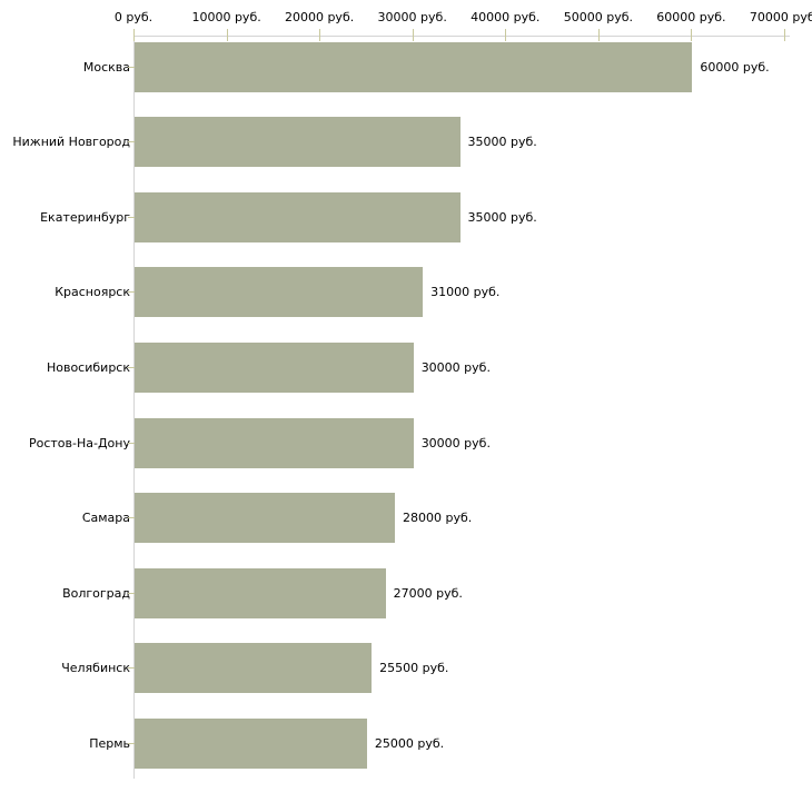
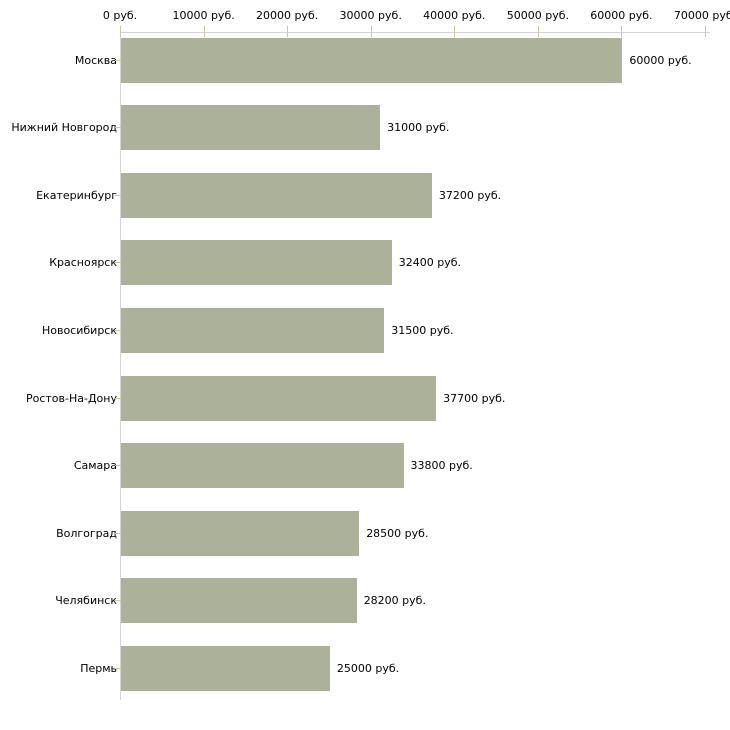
Нижний Новгород: 35000 -> 31000
Екатеринбург: 35000 -> 37200
Красноярск: 31000 -> 32400
Новосибирск: 30000 -> 31500
Ростов-На-Дону: 30000 -> 37700
Самара: 28000 -> 33800
Волгоград: 27000 -> 28500
Челябинск: 25500 -> 28200
